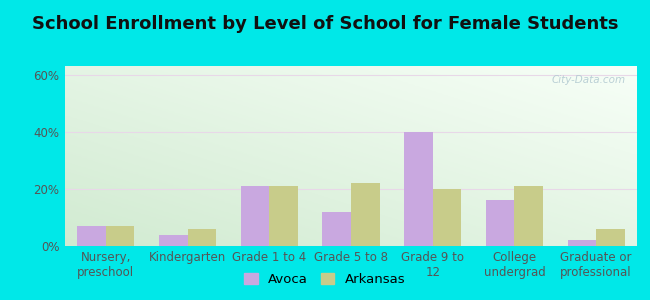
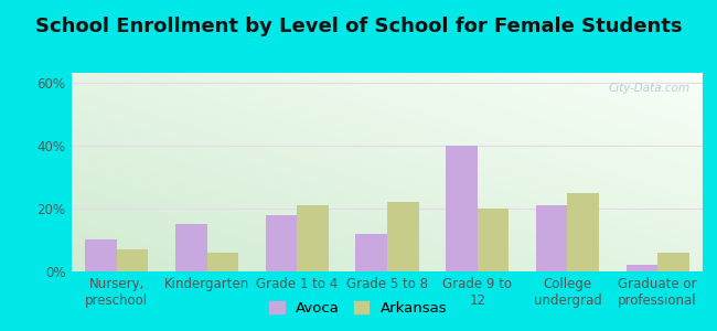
Avoca/Nursery, preschool: 7% -> 10%
Avoca/Kindergarten: 4% -> 15%
Avoca/Grade 1 to 4: 21% -> 18%
Avoca/College undergrad: 16% -> 21%
Arkansas/College undergrad: 21% -> 25%
